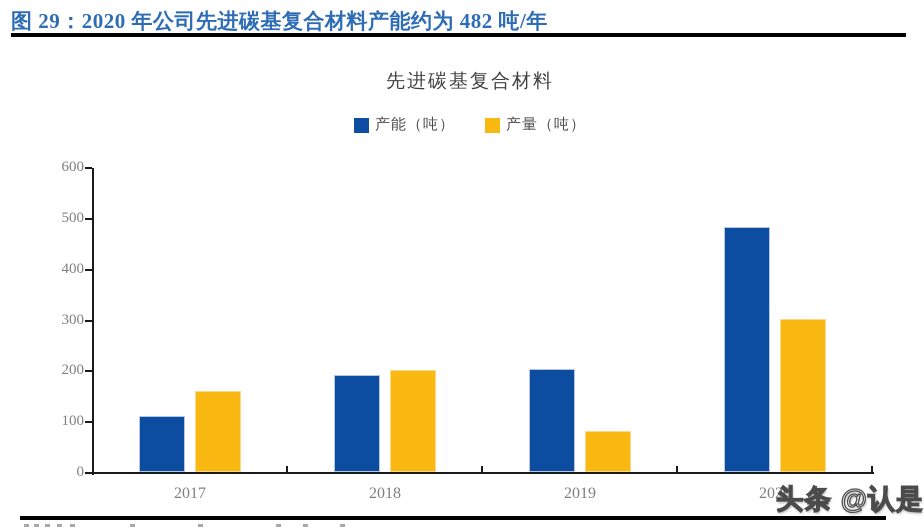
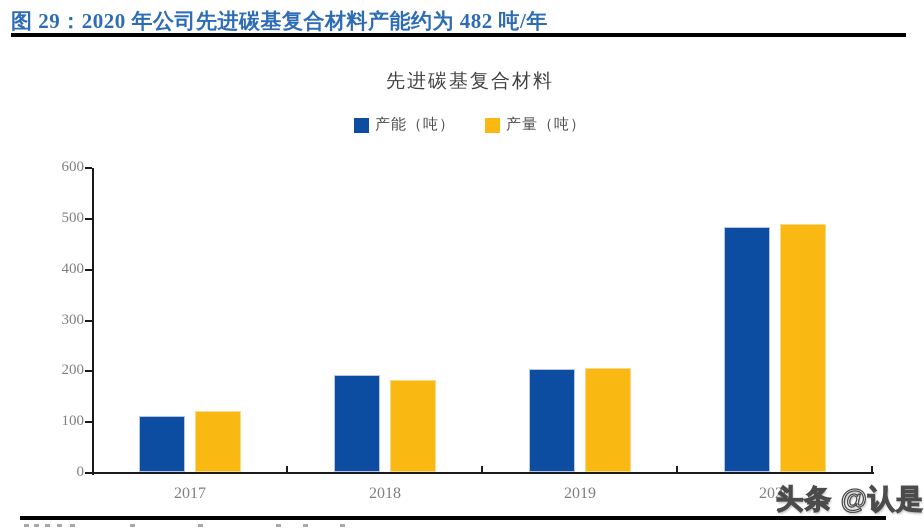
产量（吨）/2017: 160 -> 120
产量（吨）/2018: 200 -> 180
产量（吨）/2019: 80 -> 200
产量（吨）/2020: 300 -> 490
